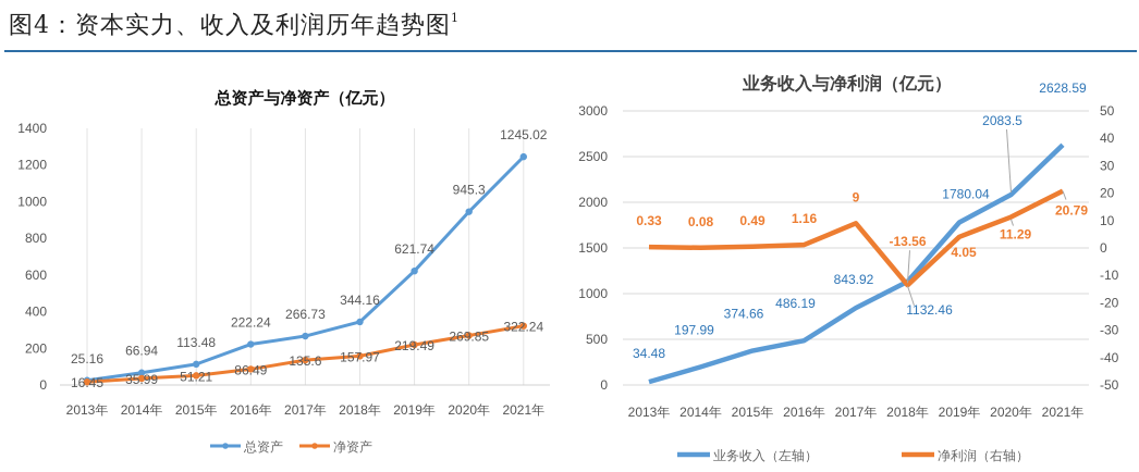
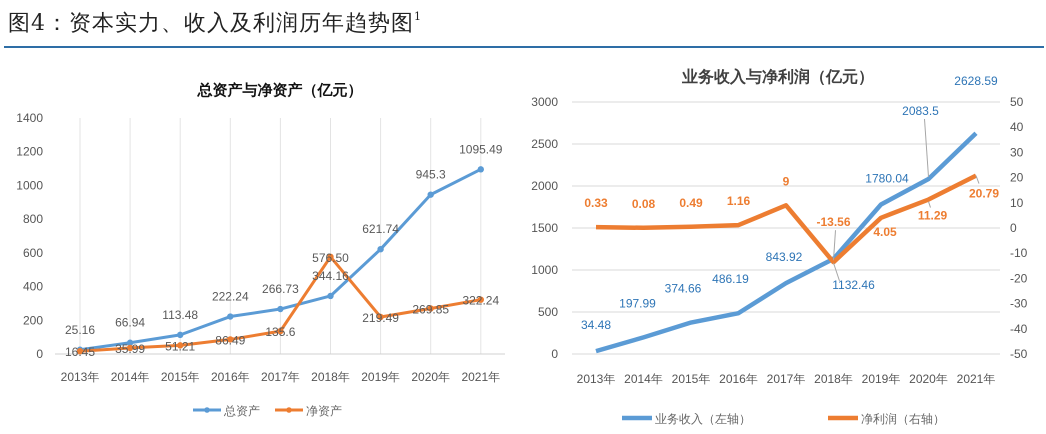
总资产与净资产（亿元）/净资产/2018年: 157.97 -> 576.50
总资产与净资产（亿元）/总资产/2021年: 1245.02 -> 1095.49
